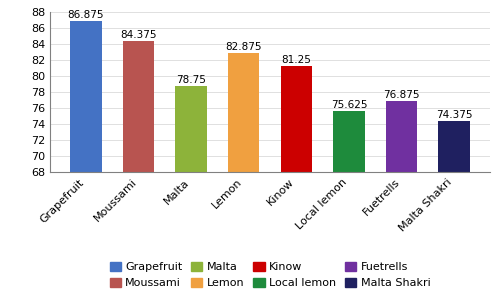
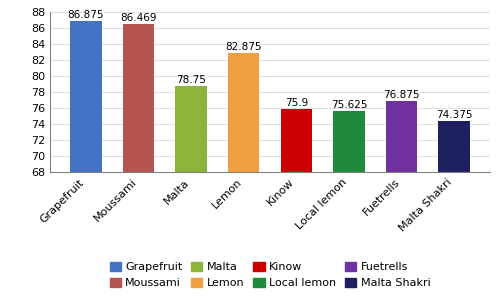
Moussami: 84.375 -> 86.469
Kinow: 81.25 -> 75.9
